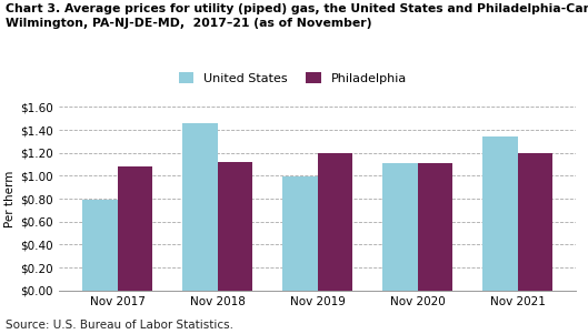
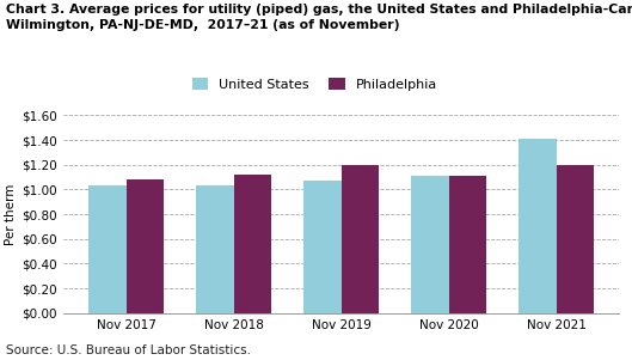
United States/Nov 2017: $0.79 -> $1.03
United States/Nov 2018: $1.46 -> $1.03
United States/Nov 2019: $0.99 -> $1.07
United States/Nov 2021: $1.34 -> $1.41
